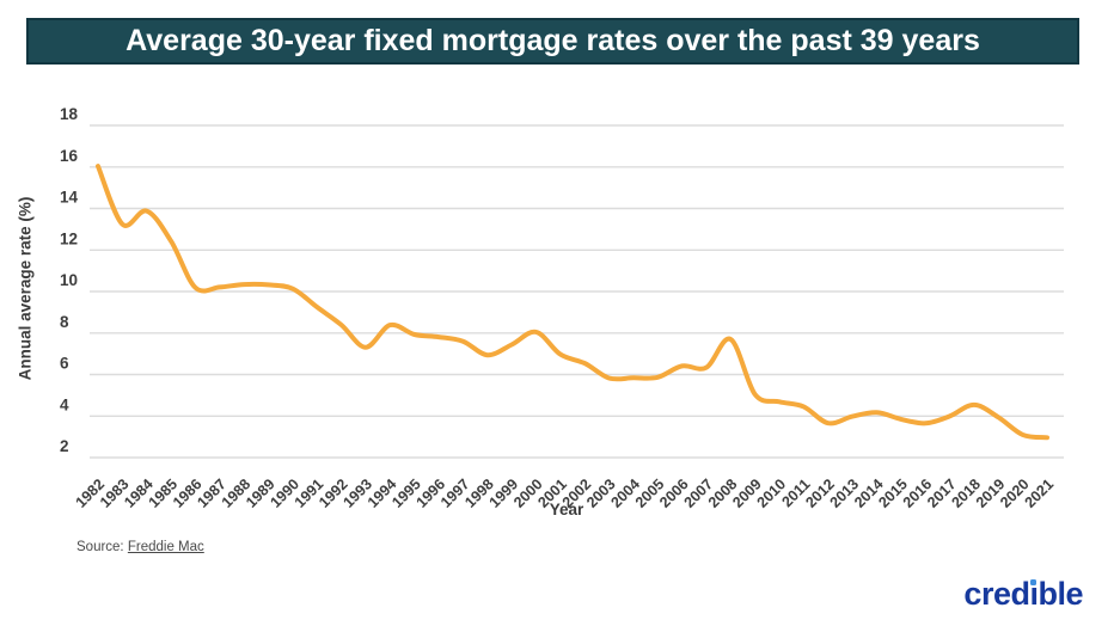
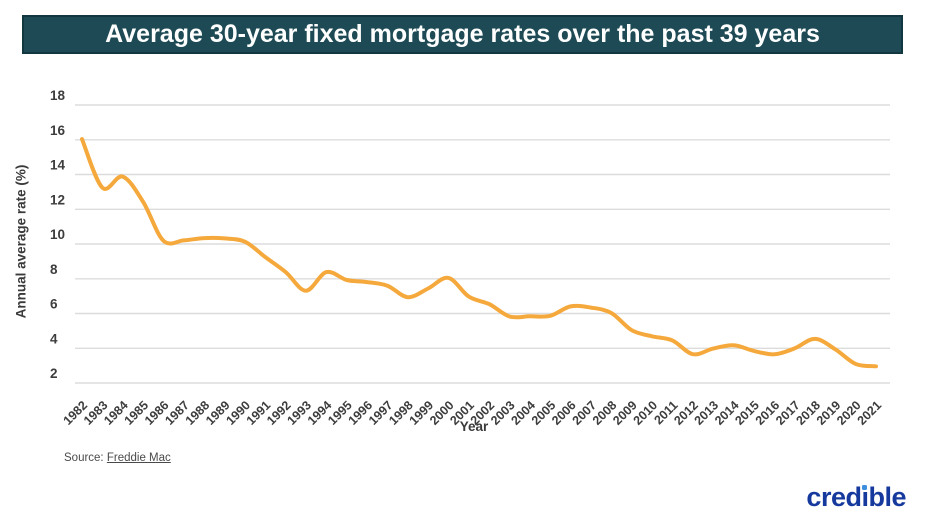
2008: 7.7 -> 6.0
